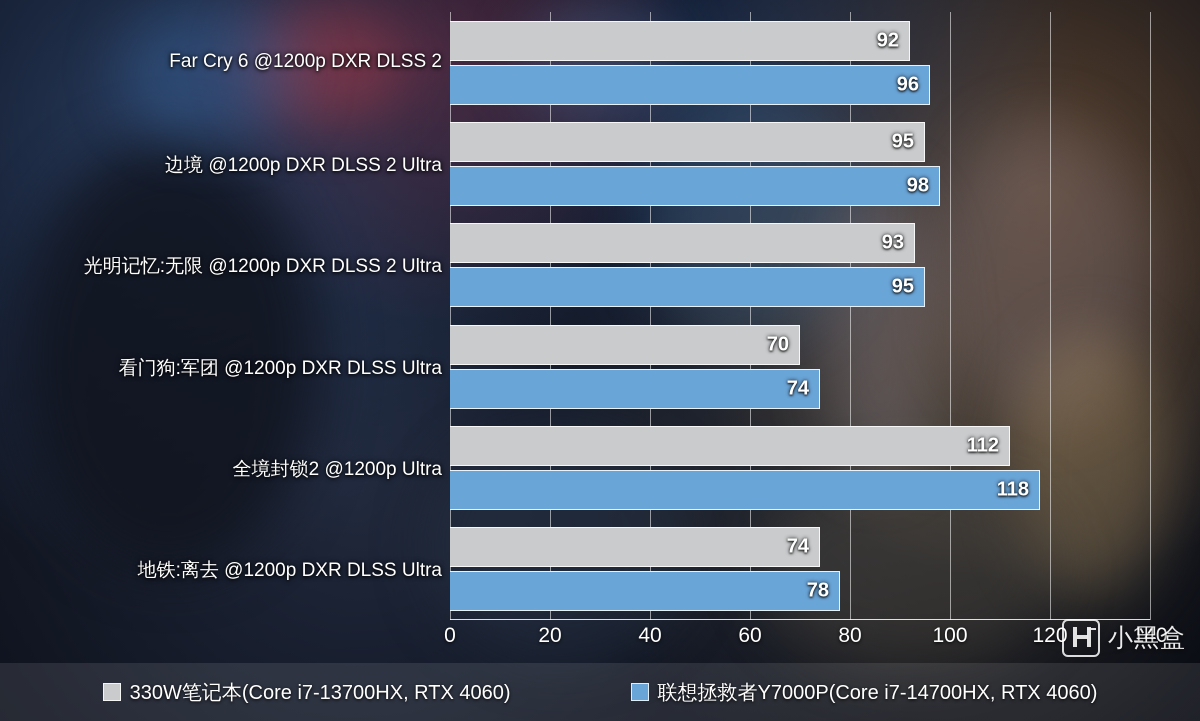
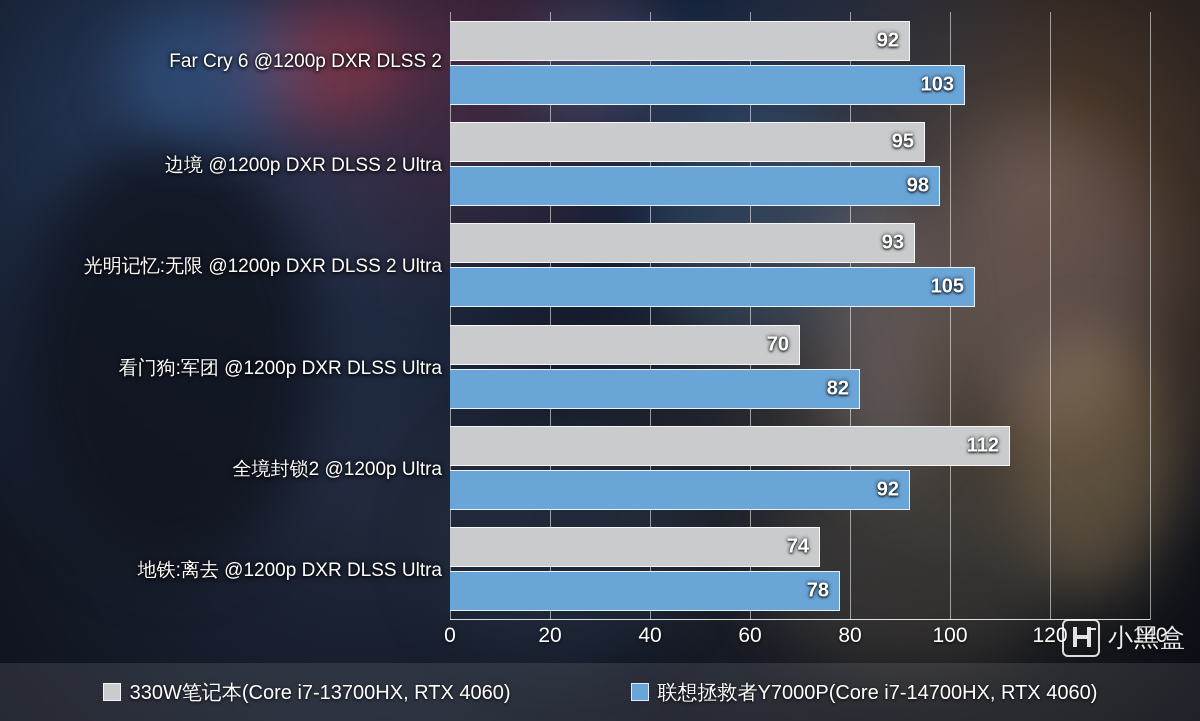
联想拯救者Y7000P(Core i7-14700HX, RTX 4060)/Far Cry 6 @1200p DXR DLSS 2: 96 -> 103
联想拯救者Y7000P(Core i7-14700HX, RTX 4060)/光明记忆:无限 @1200p DXR DLSS 2 Ultra: 95 -> 105
联想拯救者Y7000P(Core i7-14700HX, RTX 4060)/看门狗:军团 @1200p DXR DLSS Ultra: 74 -> 82
联想拯救者Y7000P(Core i7-14700HX, RTX 4060)/全境封锁2 @1200p Ultra: 118 -> 92
